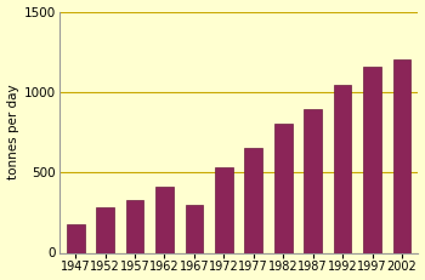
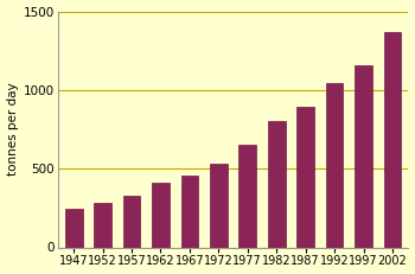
1947: 180 -> 240
1967: 300 -> 460
2002: 1200 -> 1370
